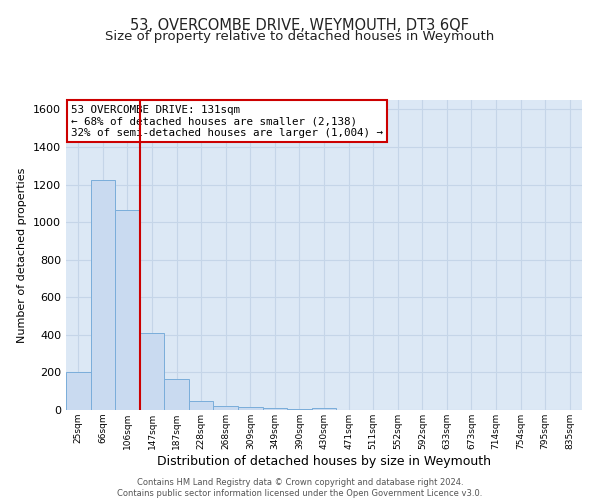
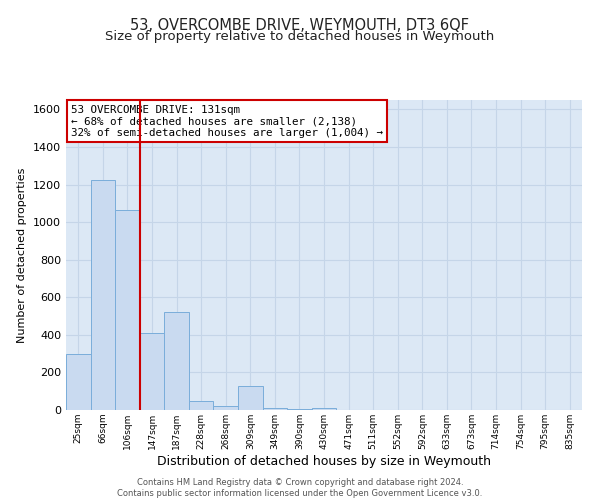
25sqm: 200 -> 300
187sqm: 160 -> 520
309sqm: 20 -> 130
